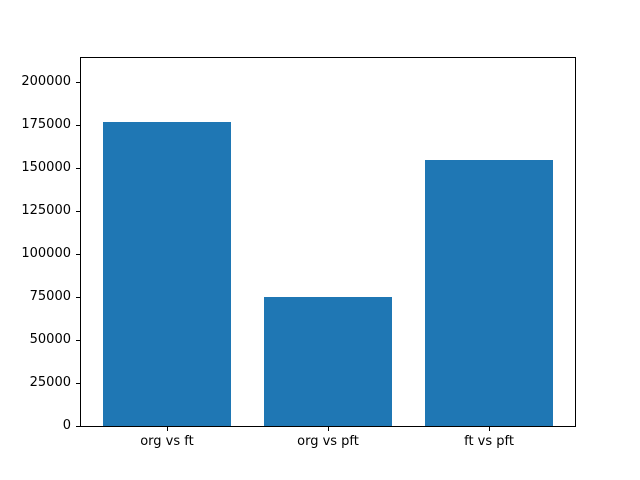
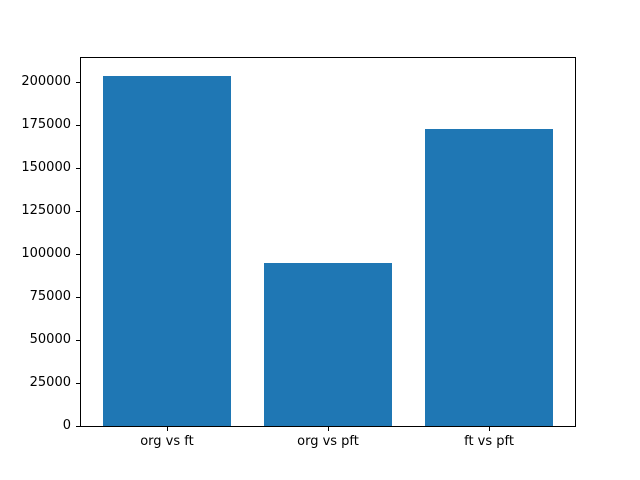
org vs ft: 177000 -> 204000
org vs pft: 75000 -> 95000
ft vs pft: 155000 -> 173000
